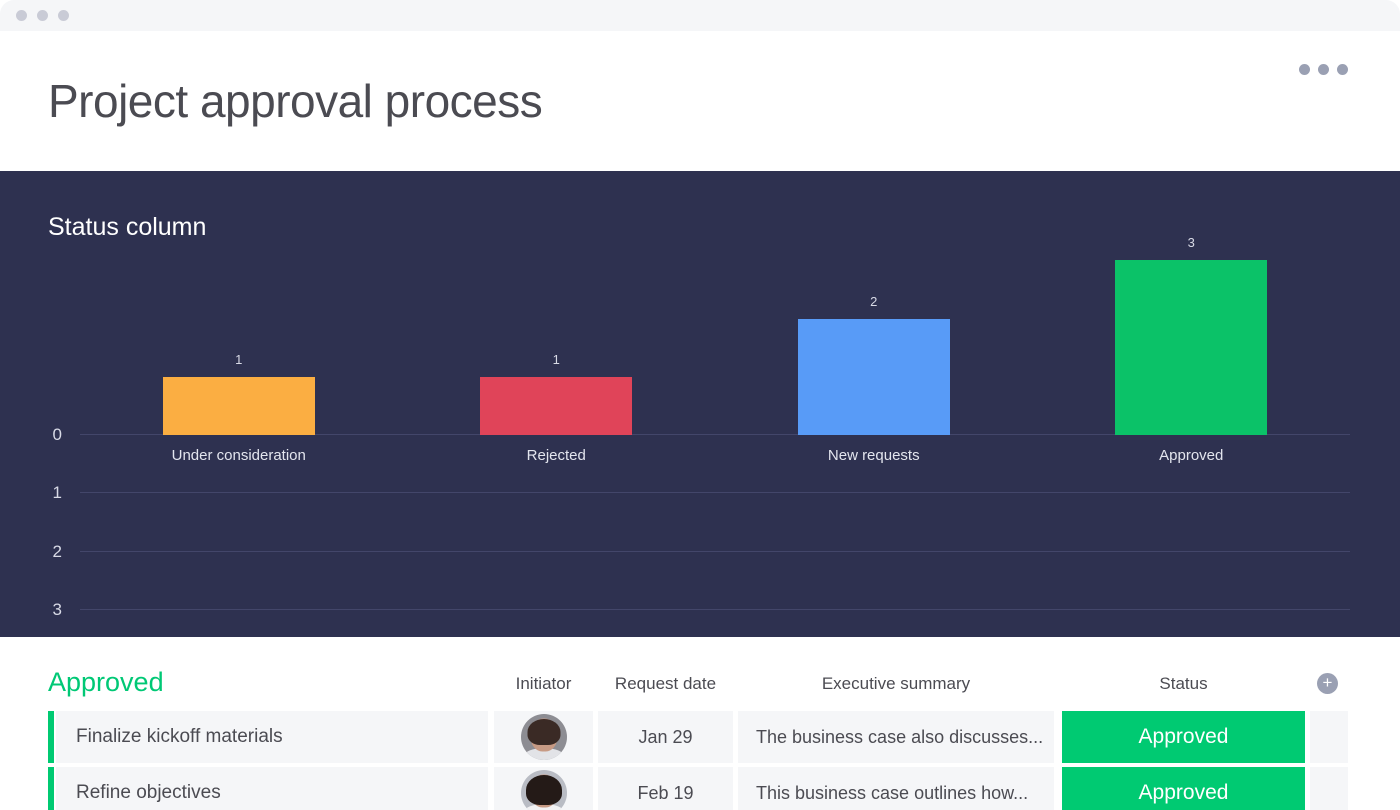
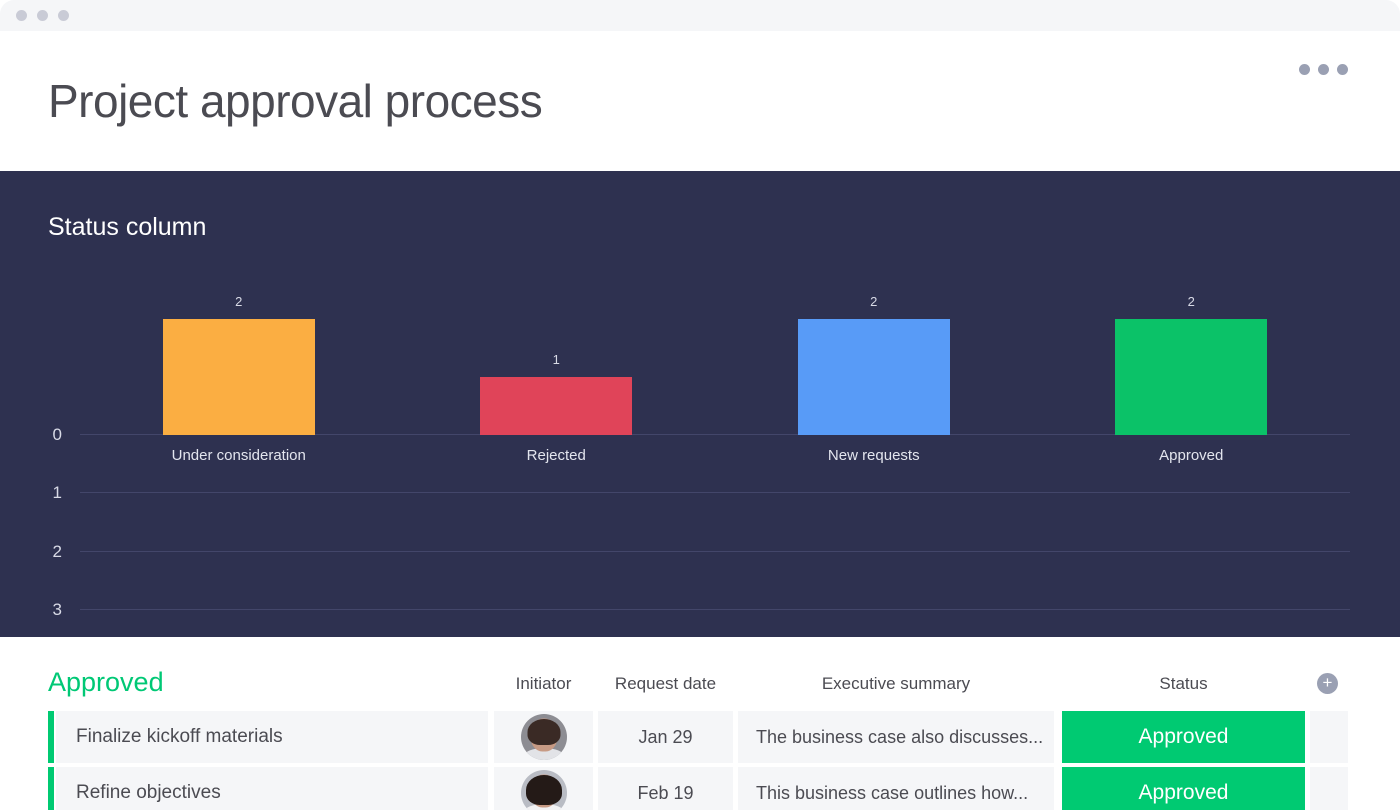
Under consideration: 1 -> 2
Approved: 3 -> 2
